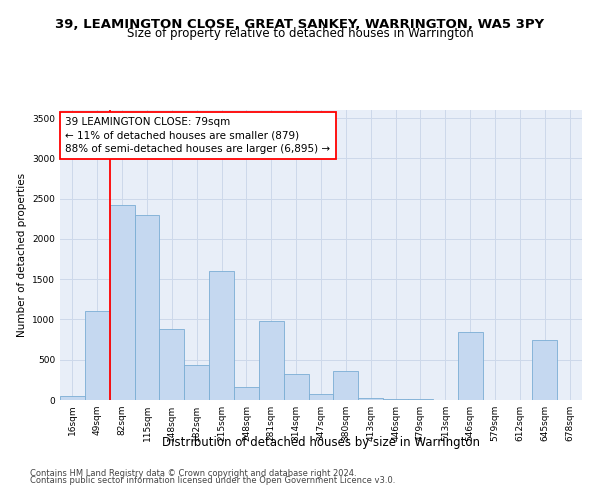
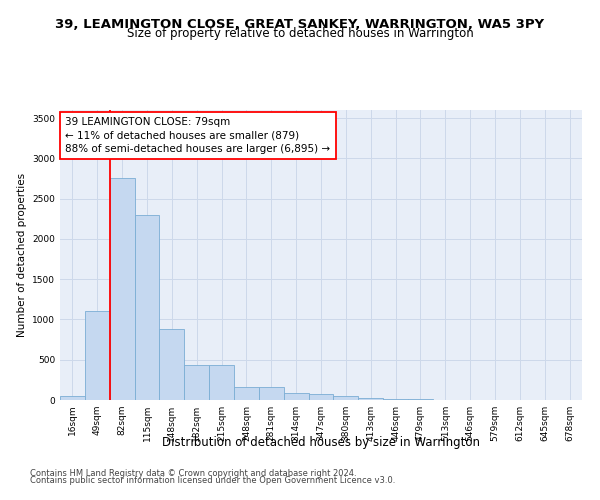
82sqm: 2420 -> 2750
215sqm: 1600 -> 430
281sqm: 980 -> 160
314sqm: 320 -> 90
380sqm: 360 -> 60
546sqm: 840 -> 0
645sqm: 740 -> 0
